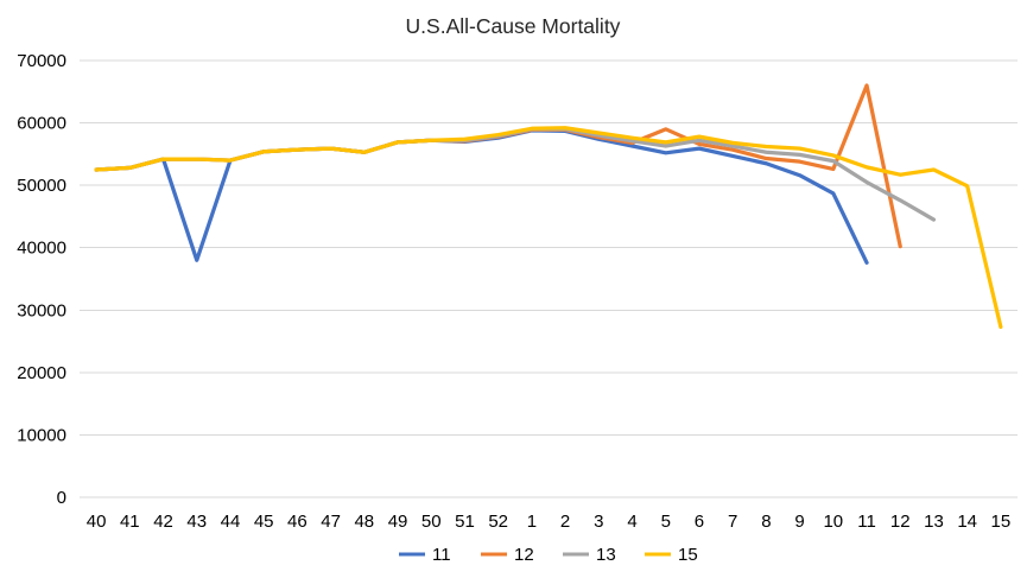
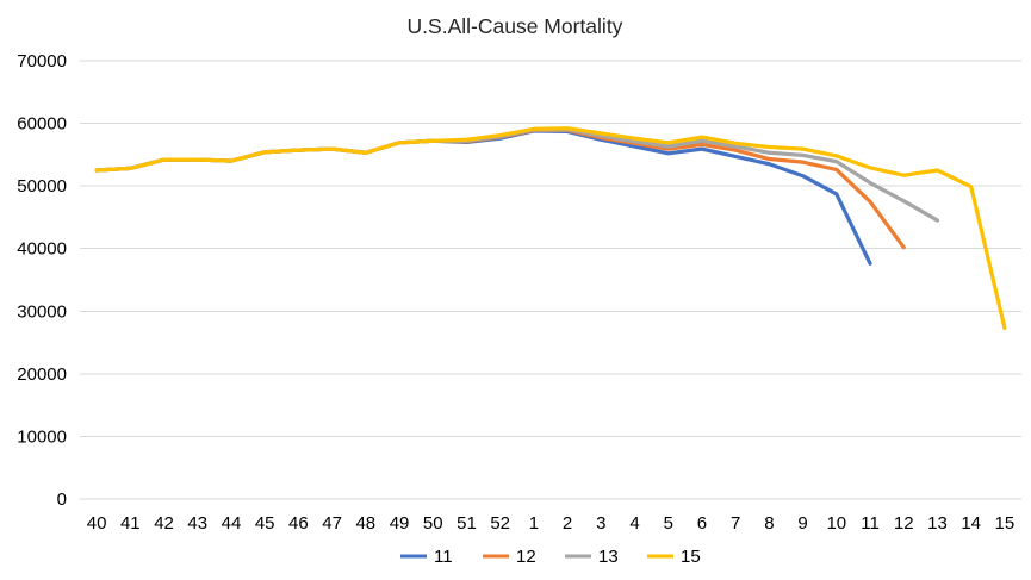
11/43: 38000 -> 54000
12/5: 59000 -> 56000
12/11: 66000 -> 48000
